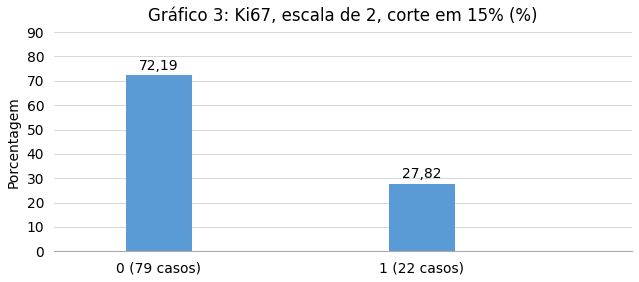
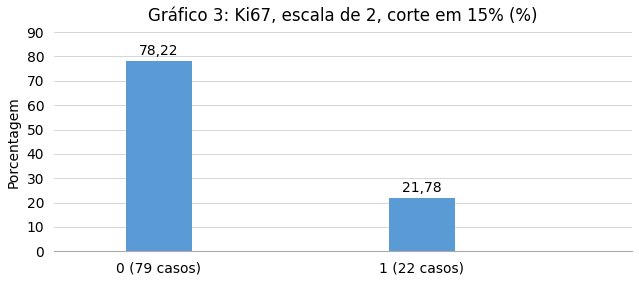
0 (79 casos): 72,19 -> 78,22
1 (22 casos): 27,82 -> 21,78
